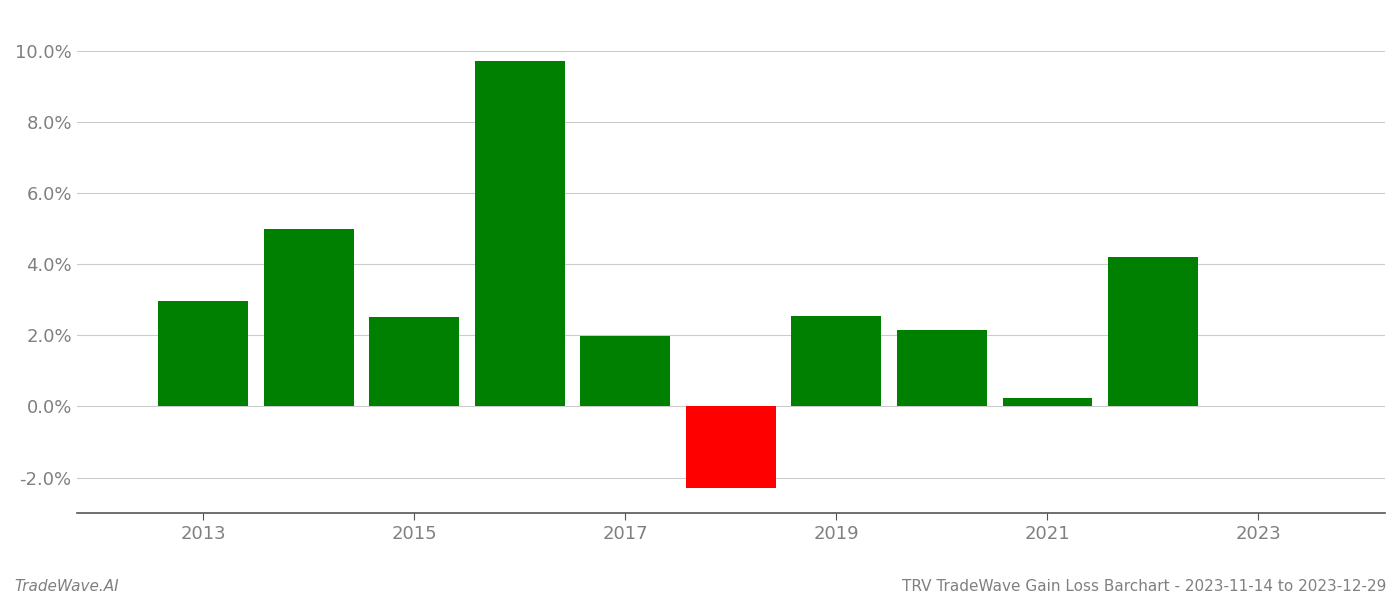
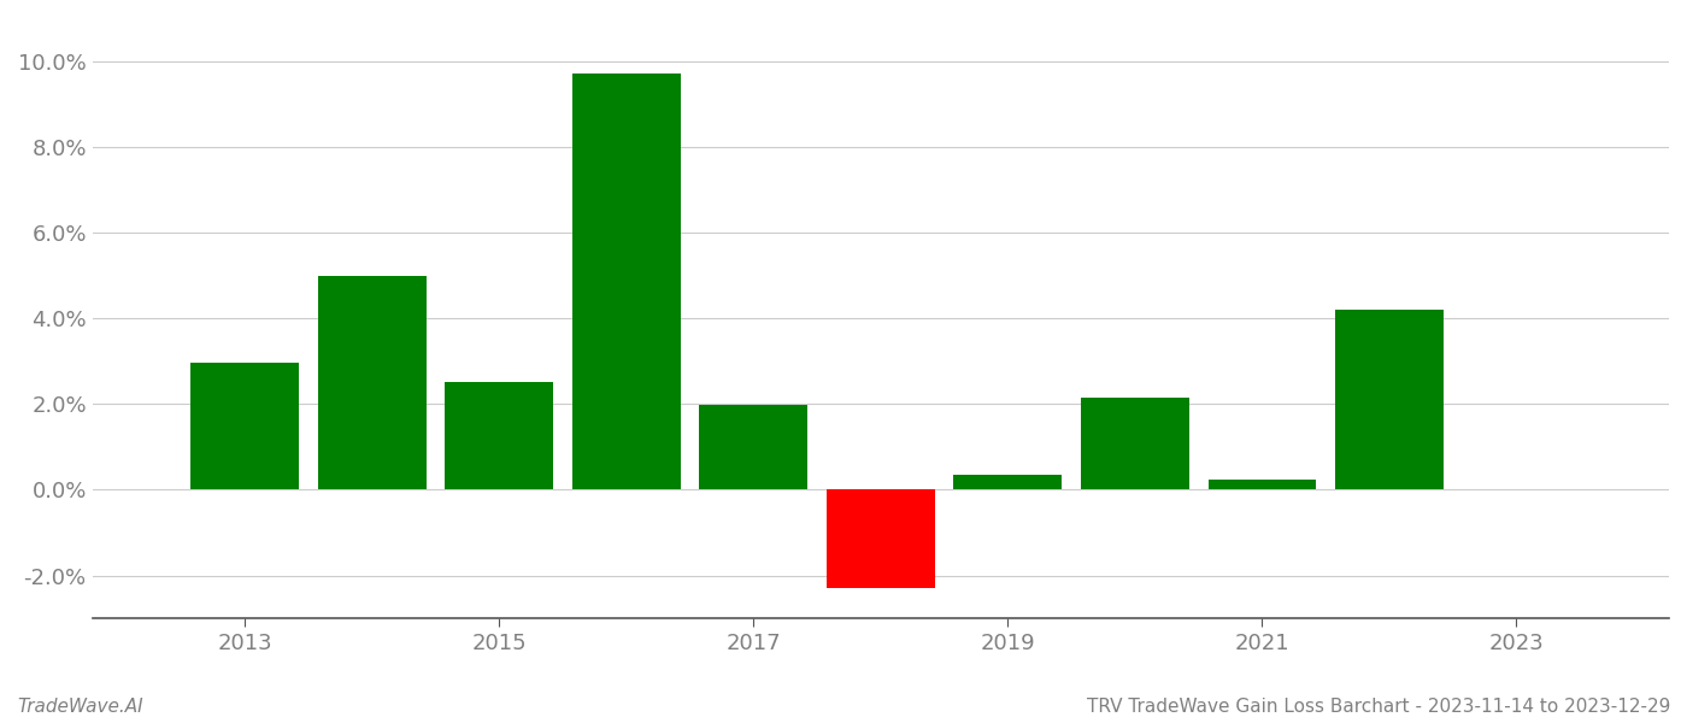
2019: 2.55% -> 0.35%
